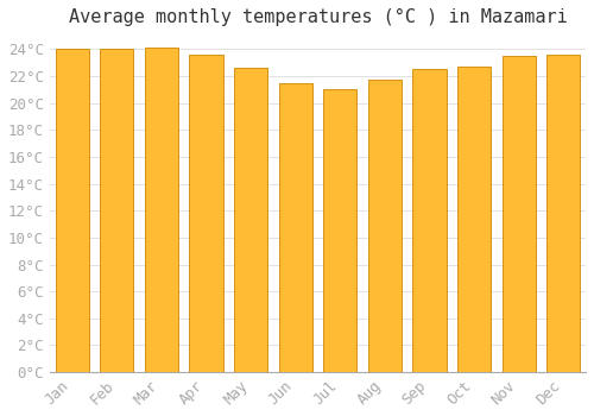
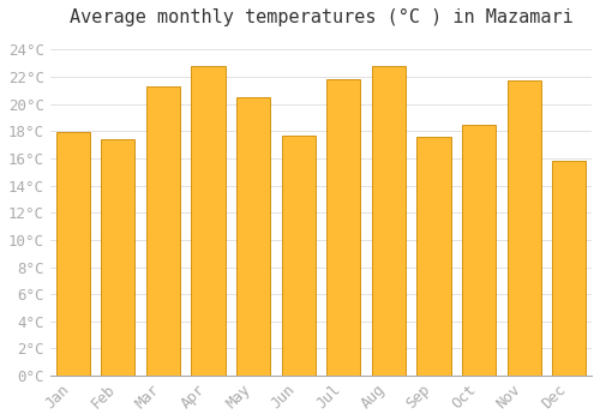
Jan: 24.0°C -> 17.9°C
Feb: 24.0°C -> 17.4°C
Mar: 24.1°C -> 21.3°C
Apr: 23.6°C -> 22.8°C
May: 22.6°C -> 20.5°C
Jun: 21.5°C -> 17.7°C
Jul: 21.0°C -> 21.8°C
Aug: 21.7°C -> 22.8°C
Sep: 22.5°C -> 17.6°C
Oct: 22.7°C -> 18.5°C
Nov: 23.5°C -> 21.7°C
Dec: 23.6°C -> 15.8°C
